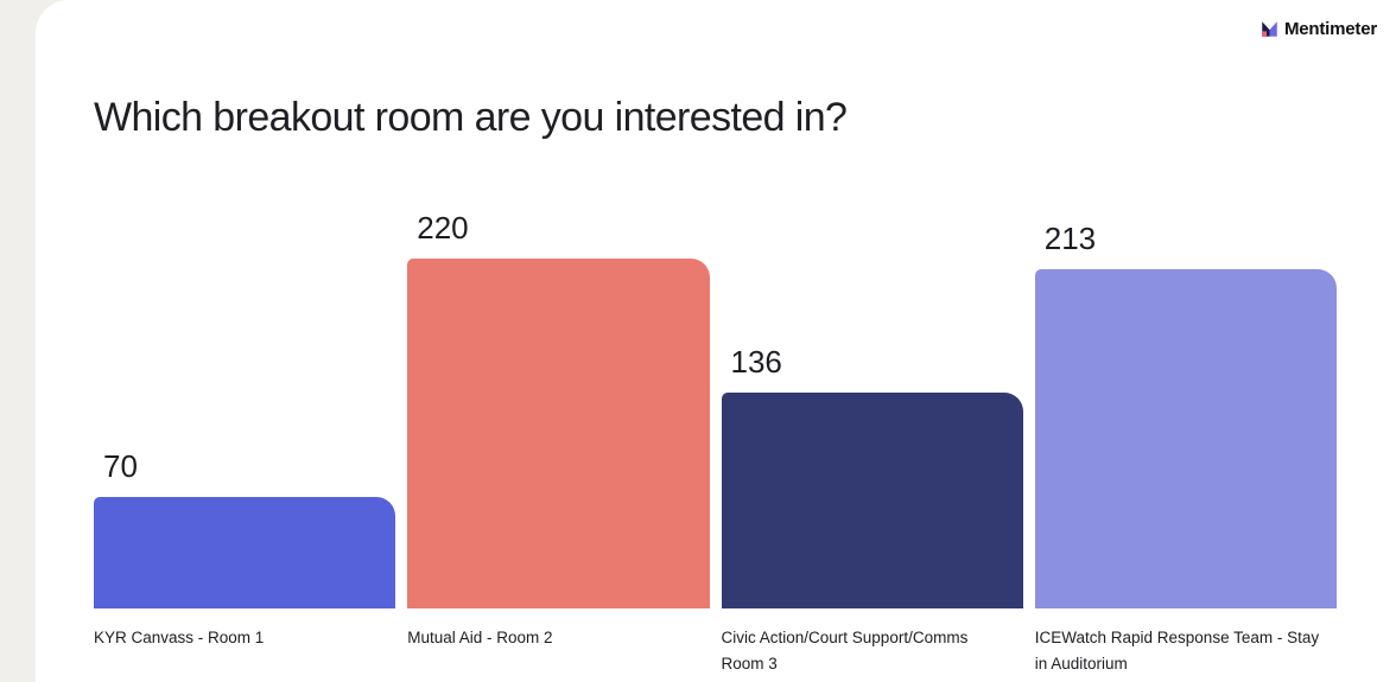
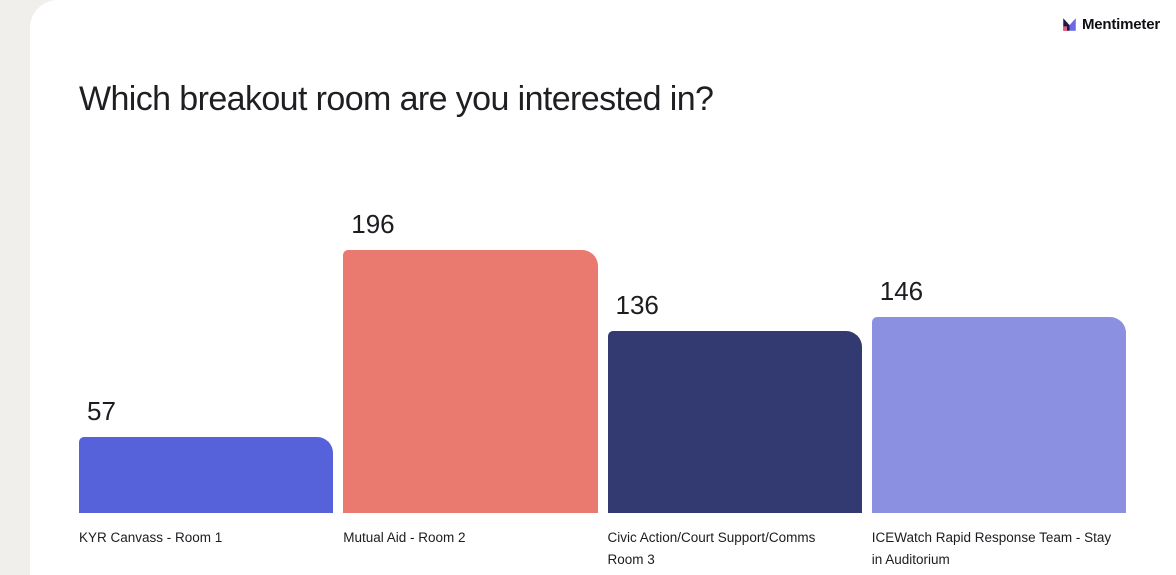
KYR Canvass - Room 1: 70 -> 57
Mutual Aid - Room 2: 220 -> 196
ICEWatch Rapid Response Team - Stay in Auditorium: 213 -> 146
